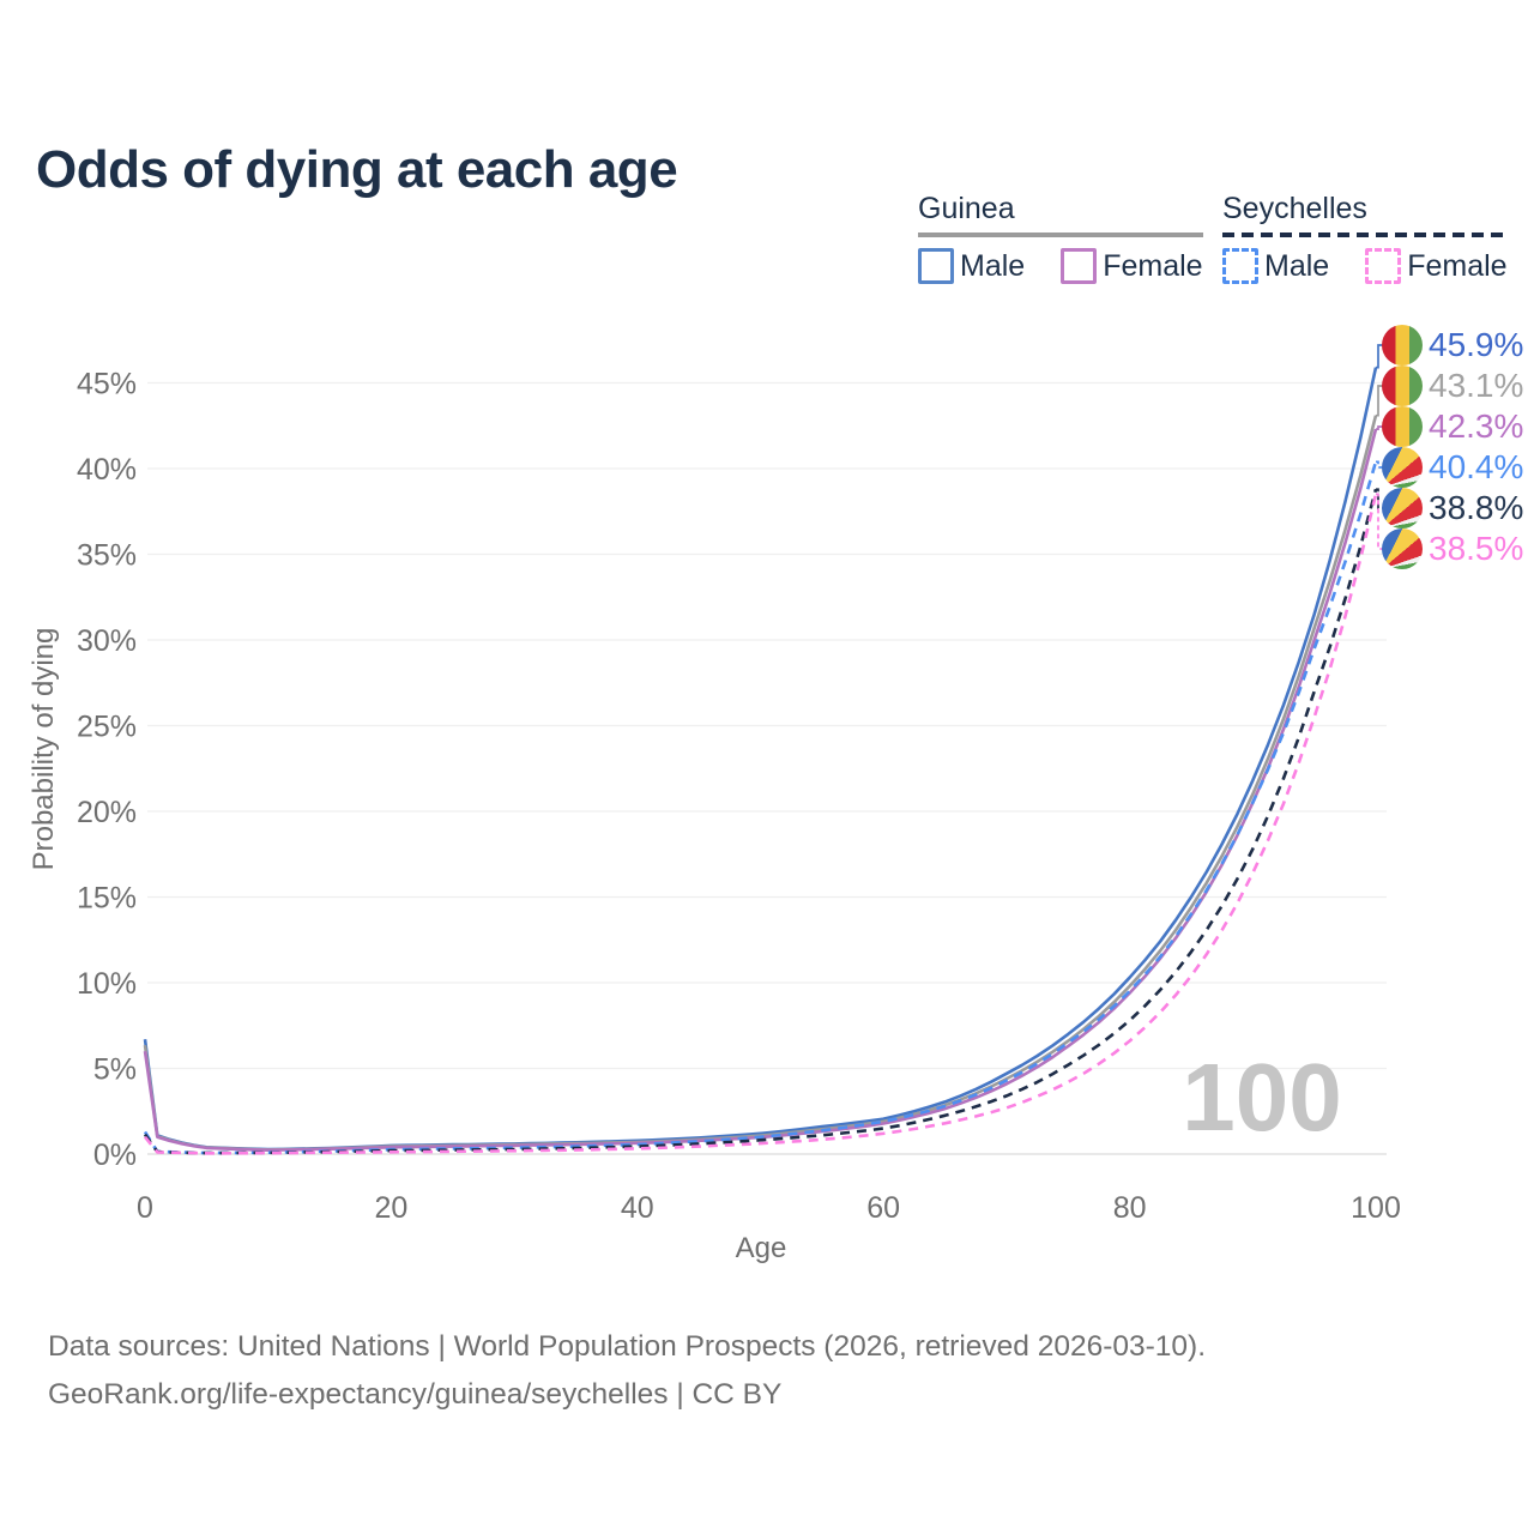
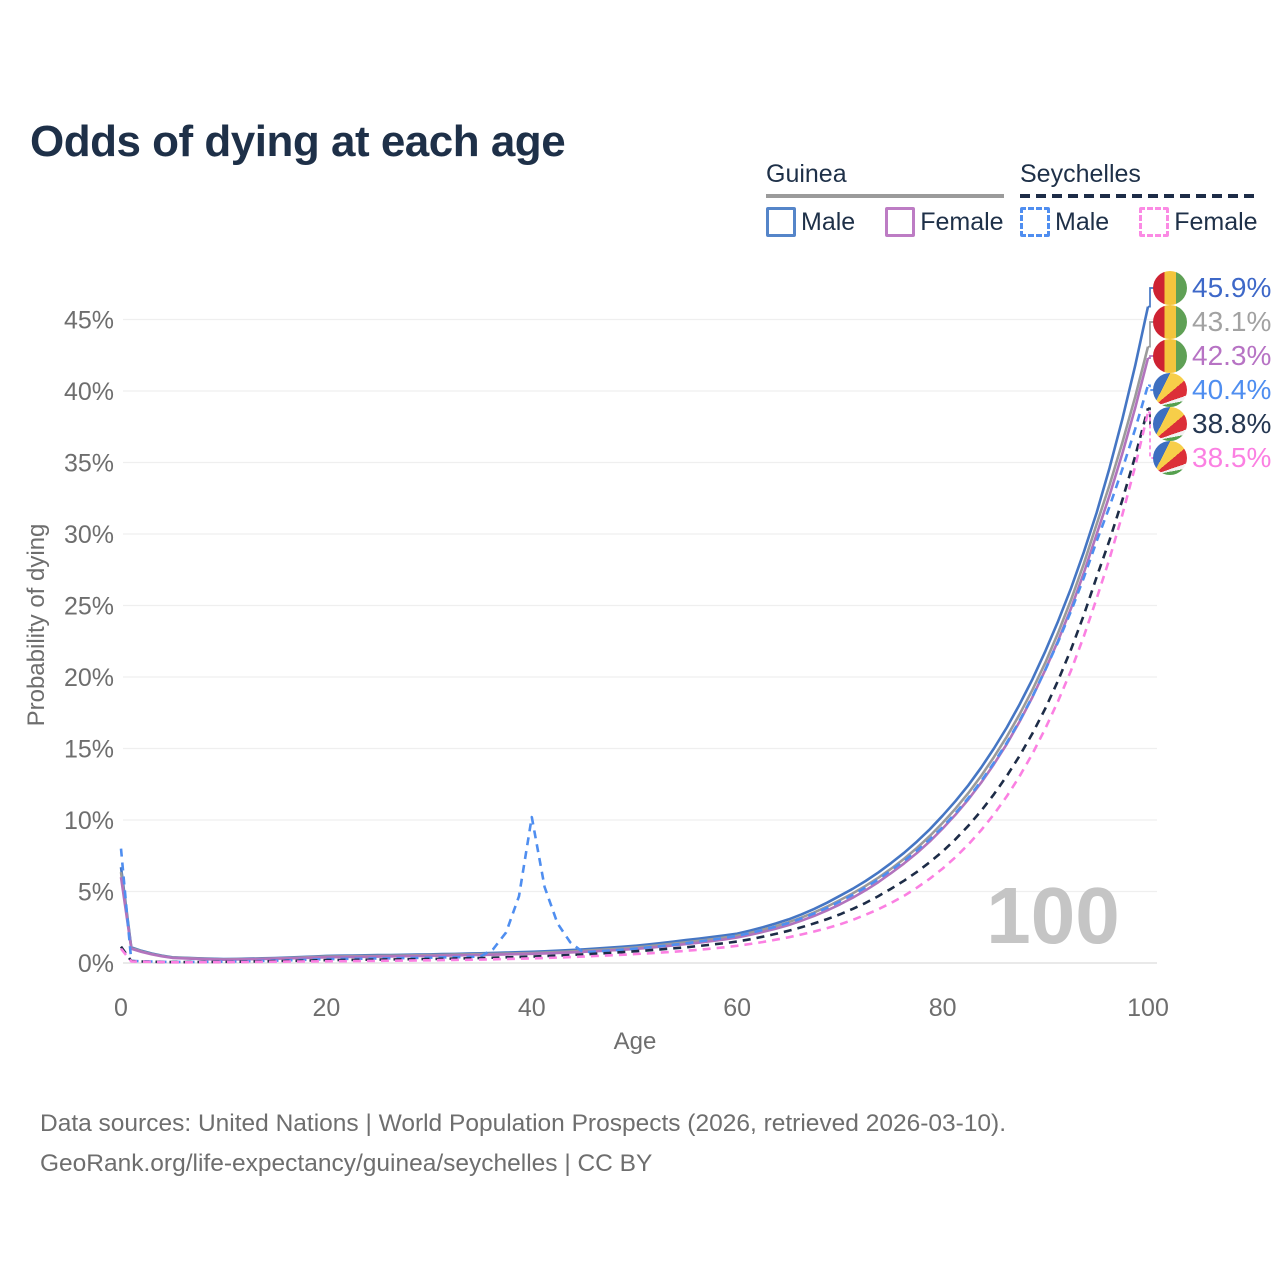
Seychelles Male/0: 1.3% -> 8.0%
Seychelles Male/40: 0.6% -> 10.2%
